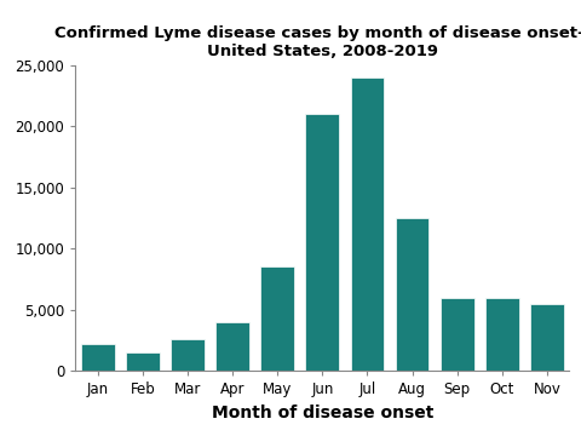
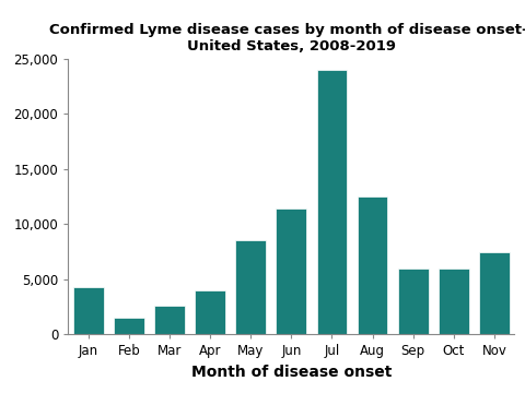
Jan: 2,200 -> 4,300
Jun: 21,000 -> 11,400
Nov: 5,500 -> 7,400
